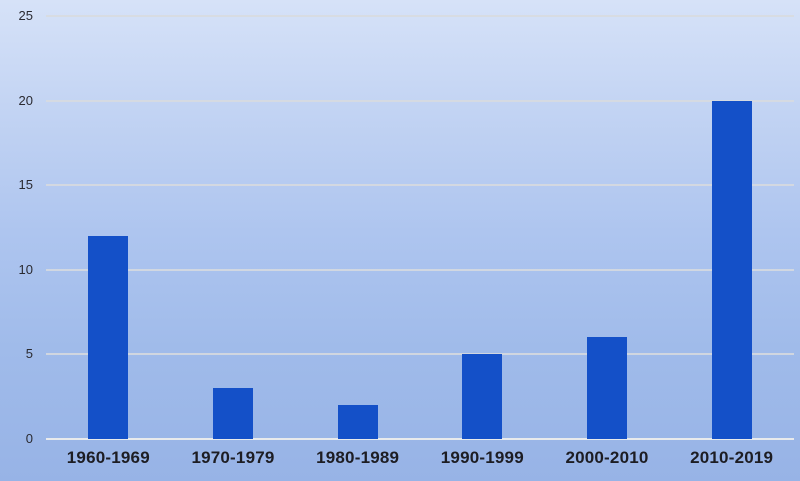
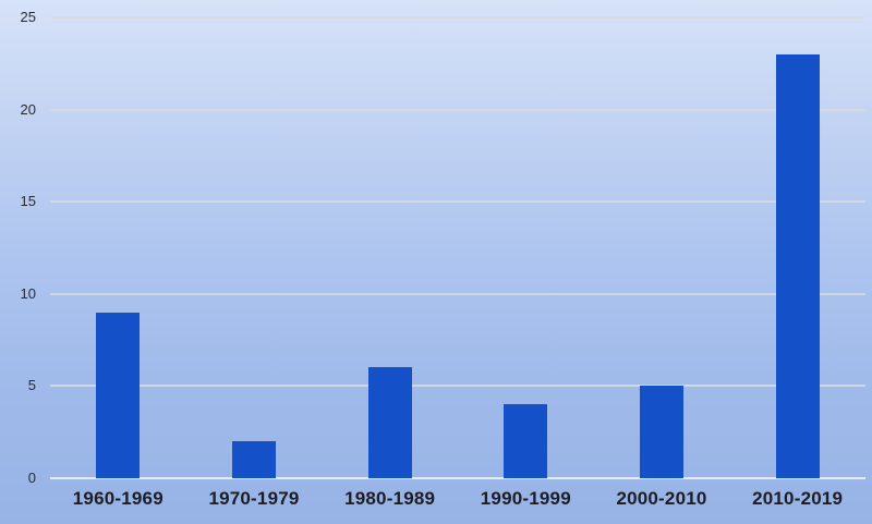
1960-1969: 12 -> 9
1970-1979: 3 -> 2
1980-1989: 2 -> 6
1990-1999: 5 -> 4
2000-2010: 6 -> 5
2010-2019: 20 -> 23
